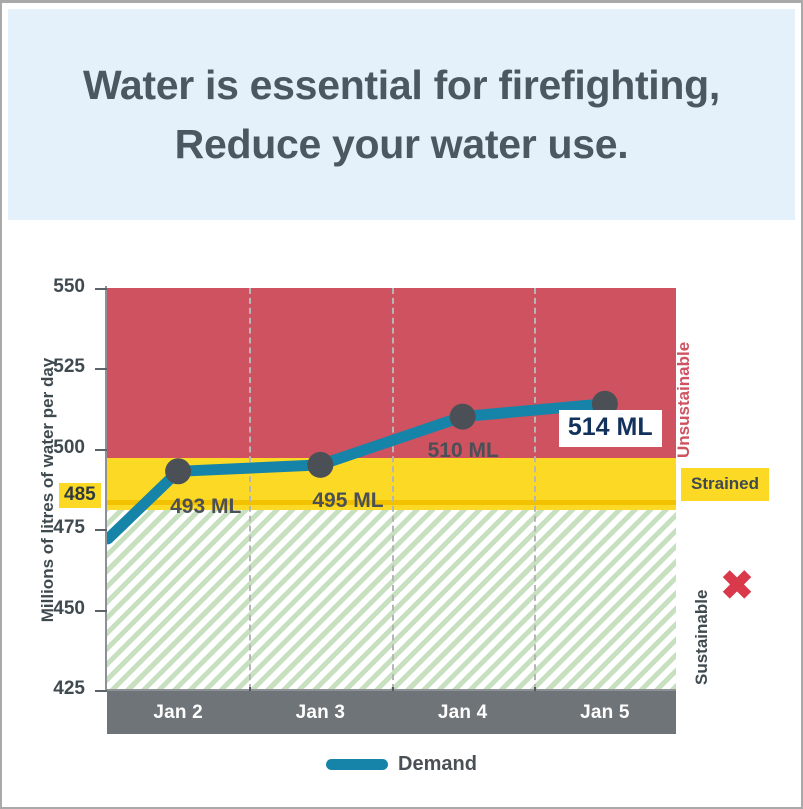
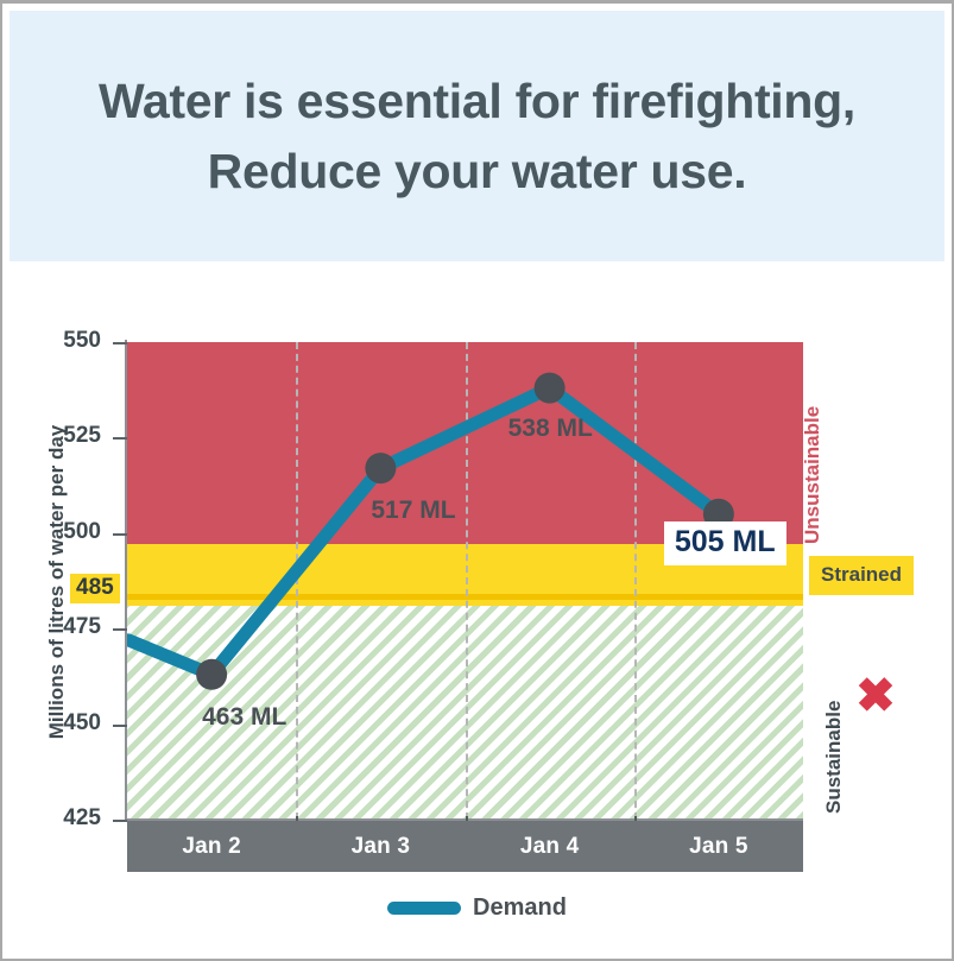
Jan 2: 493 -> 463
Jan 3: 495 -> 517
Jan 4: 510 -> 538
Jan 5: 514 -> 505
